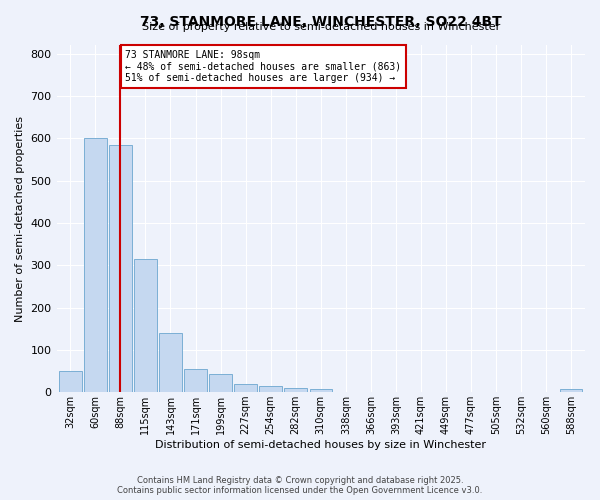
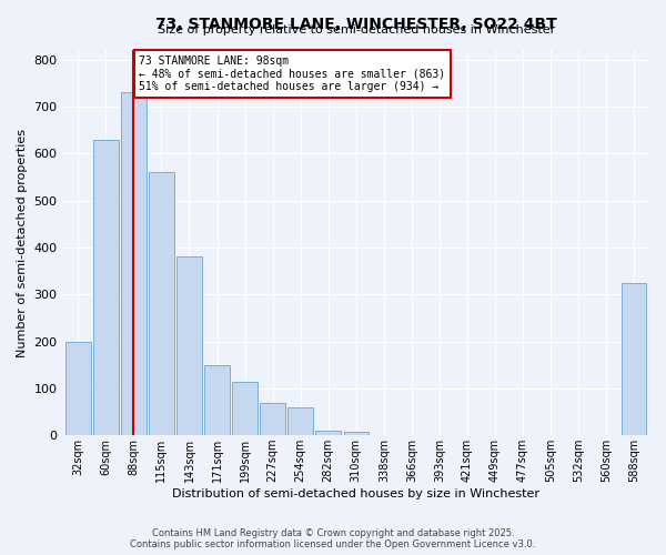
32sqm: 50 -> 200
60sqm: 600 -> 630
88sqm: 585 -> 730
115sqm: 315 -> 560
143sqm: 140 -> 380
171sqm: 55 -> 150
199sqm: 43 -> 115
227sqm: 20 -> 70
254sqm: 15 -> 60
588sqm: 8 -> 325
